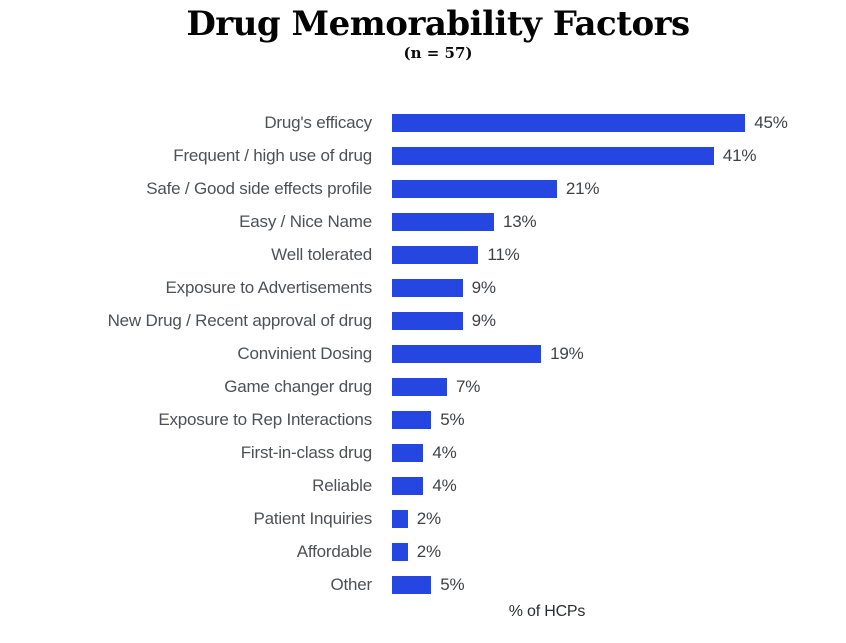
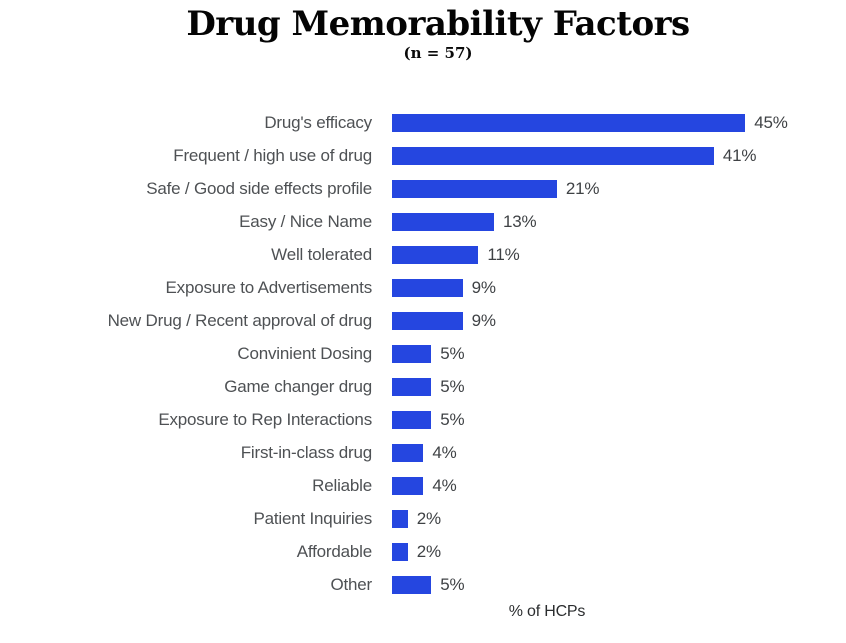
Convinient Dosing: 19% -> 5%
Game changer drug: 7% -> 5%
